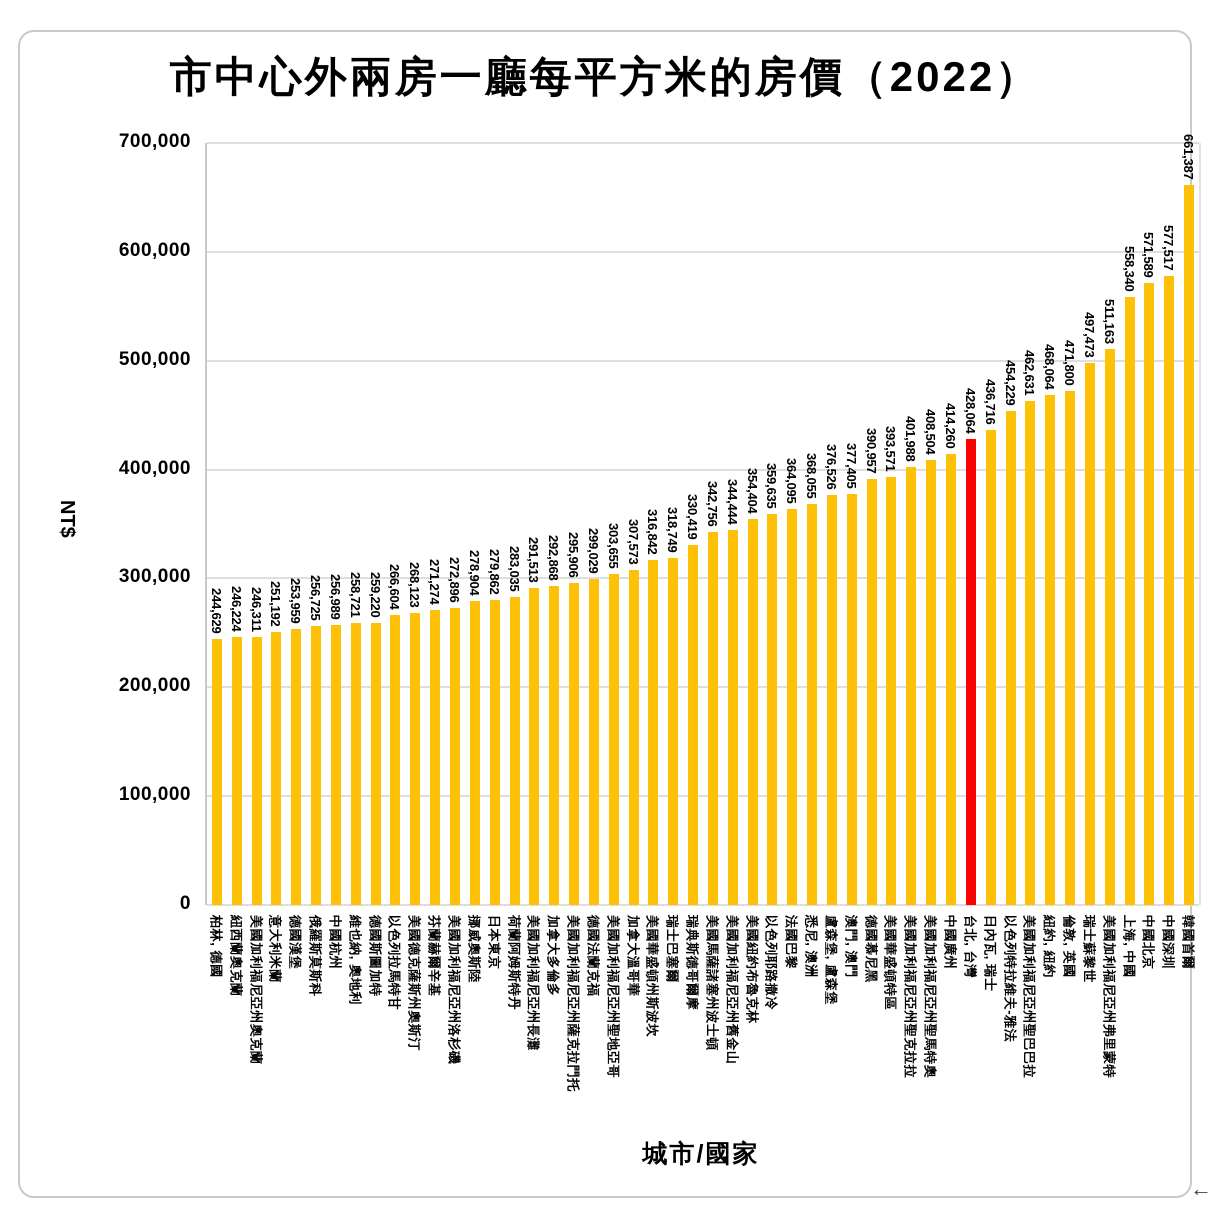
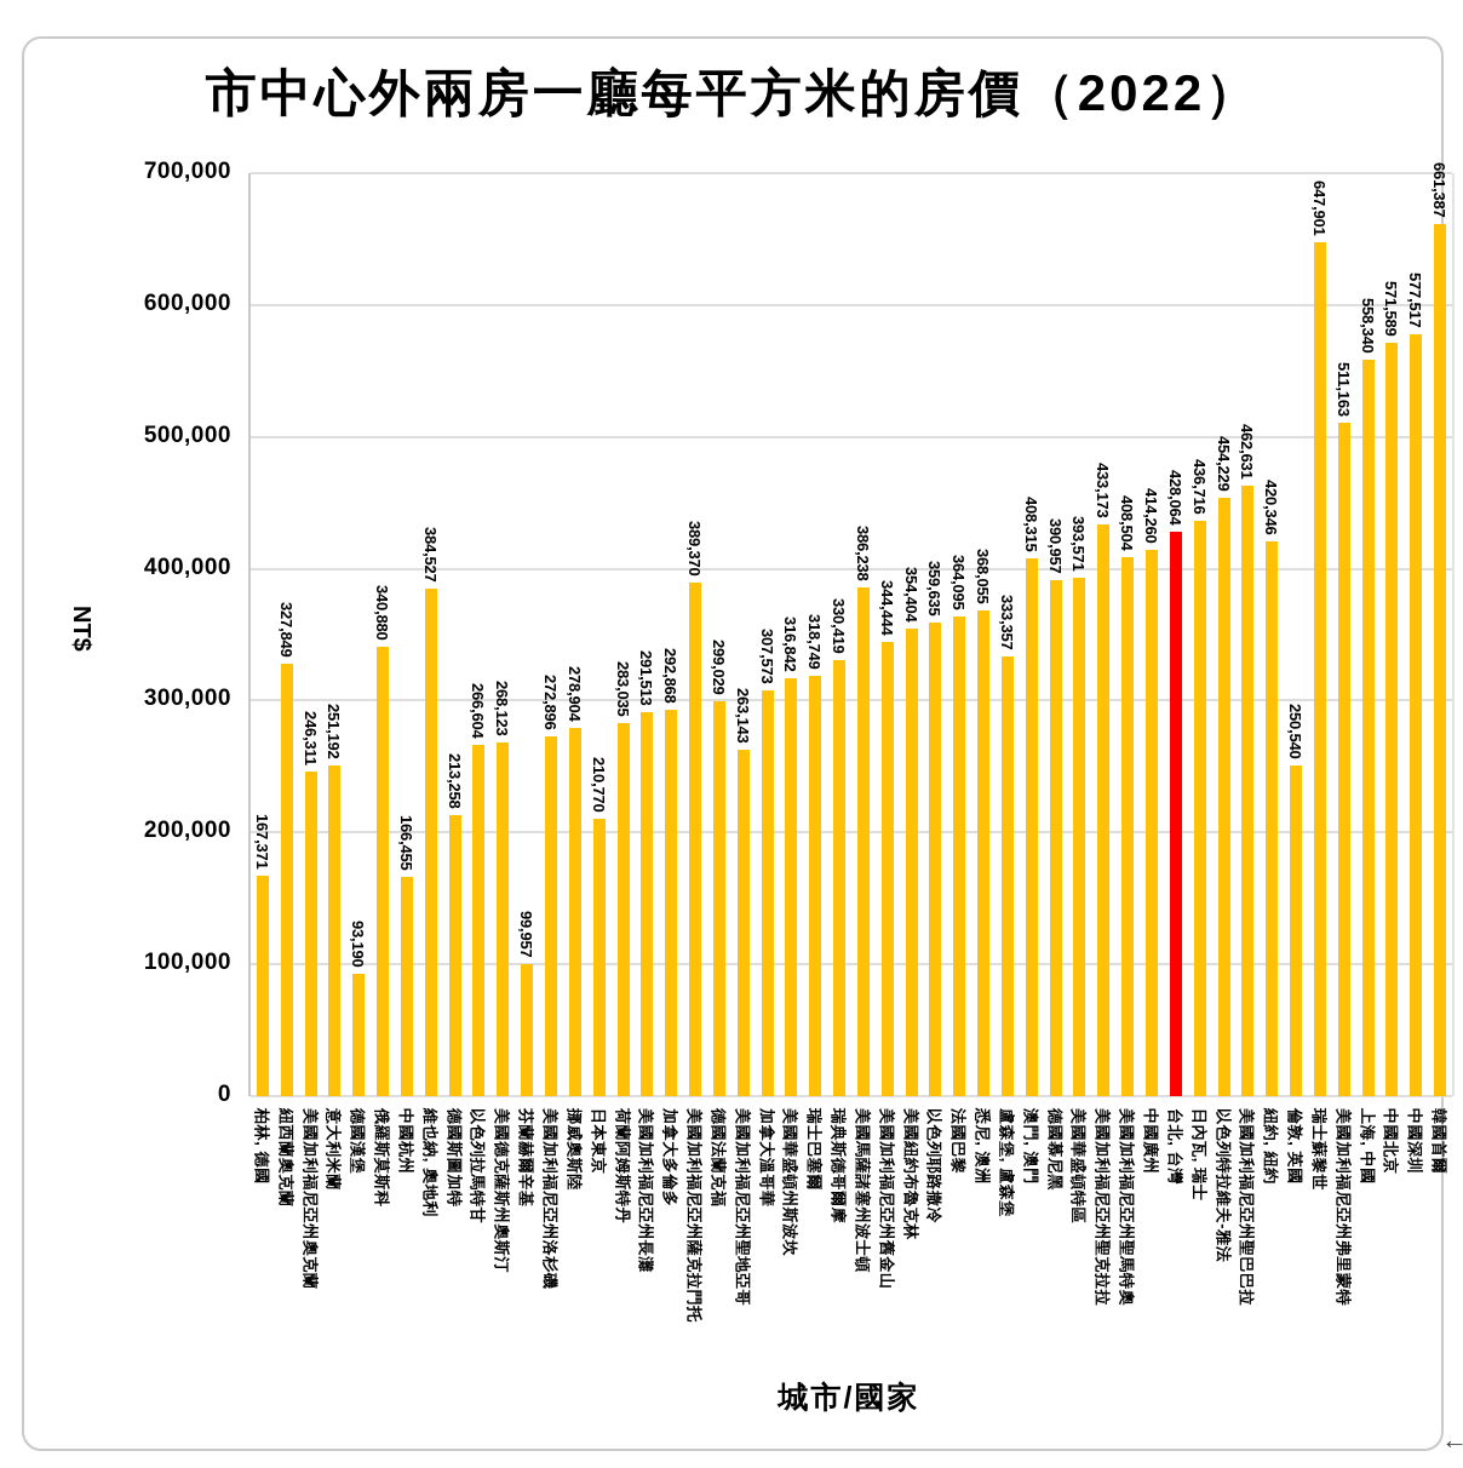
柏林, 德國: 244,629 -> 167,371
紐西蘭奧克蘭: 246,224 -> 327,849
德國漢堡: 253,959 -> 93,190
俄羅斯莫斯科: 256,725 -> 340,880
中國杭州: 256,989 -> 166,455
維也納, 奧地利: 258,721 -> 384,527
德國斯圖加特: 259,220 -> 213,258
芬蘭赫爾辛基: 271,274 -> 99,957
日本東京: 279,862 -> 210,770
美國加利福尼亞州薩克拉門托: 295,906 -> 389,370
美國加利福尼亞州聖地亞哥: 303,655 -> 263,143
美國馬薩諸塞州波士頓: 342,756 -> 386,238
盧森堡, 盧森堡: 376,526 -> 333,357
澳門, 澳門: 377,405 -> 408,315
美國加利福尼亞州聖克拉拉: 401,988 -> 433,173
紐約, 紐約: 468,064 -> 420,346
倫敦, 英國: 471,800 -> 250,540
瑞士蘇黎世: 497,473 -> 647,901
